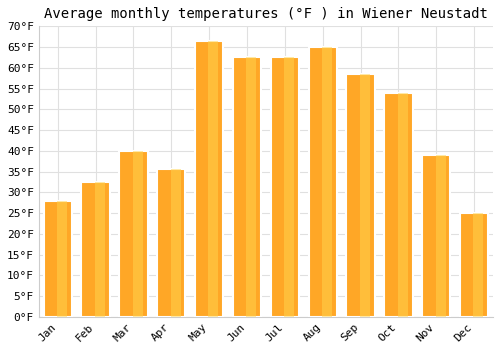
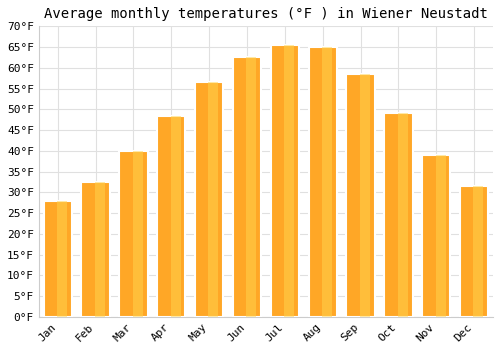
Apr: 35.5°F -> 48.5°F
May: 66.5°F -> 56.5°F
Jul: 62.5°F -> 65.5°F
Oct: 54.0°F -> 49.0°F
Dec: 25.0°F -> 31.5°F
